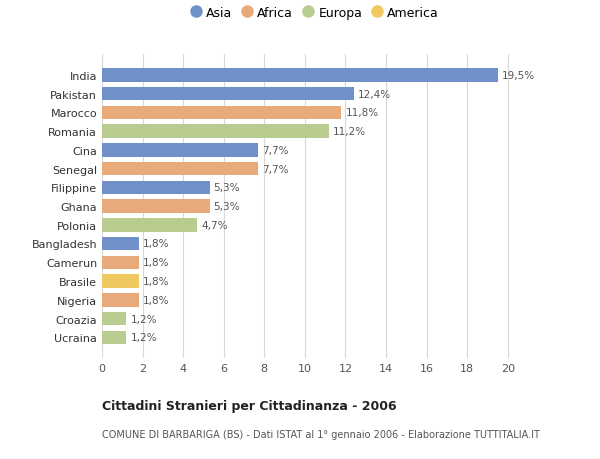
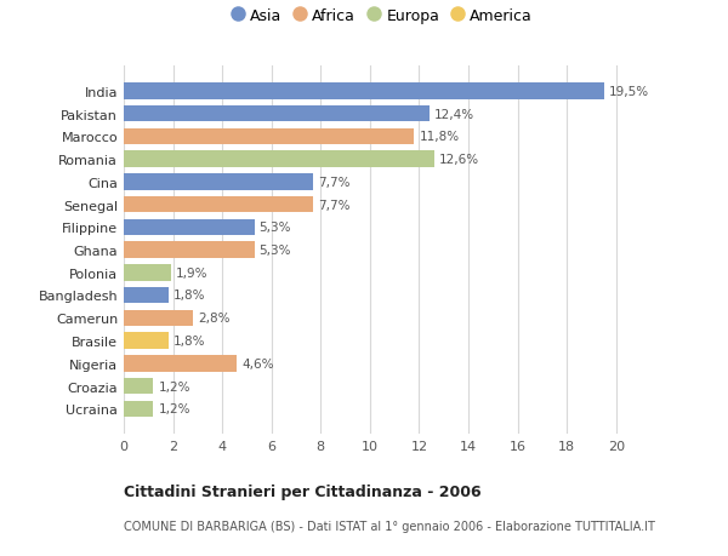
Romania: 11,2% -> 12,6%
Polonia: 4,7% -> 1,9%
Camerun: 1,8% -> 2,8%
Nigeria: 1,8% -> 4,6%
